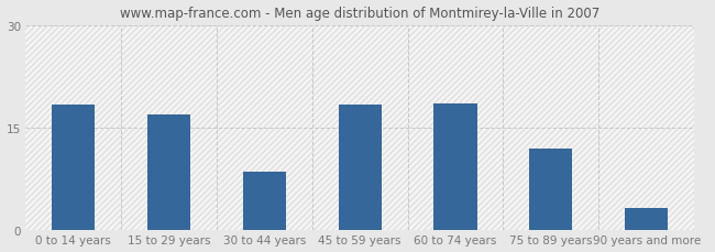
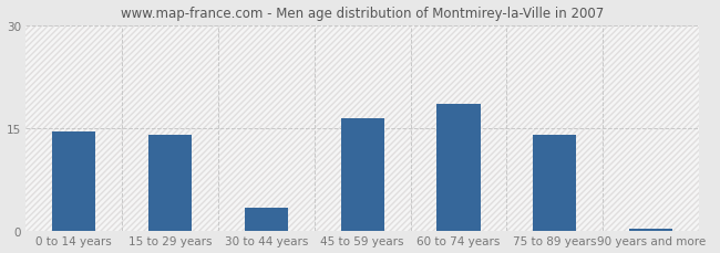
0 to 14 years: 18.4 -> 14.5
15 to 29 years: 17.0 -> 14.0
30 to 44 years: 8.6 -> 3.5
45 to 59 years: 18.4 -> 16.5
75 to 89 years: 12.0 -> 14.0
90 years and more: 3.2 -> 0.3
